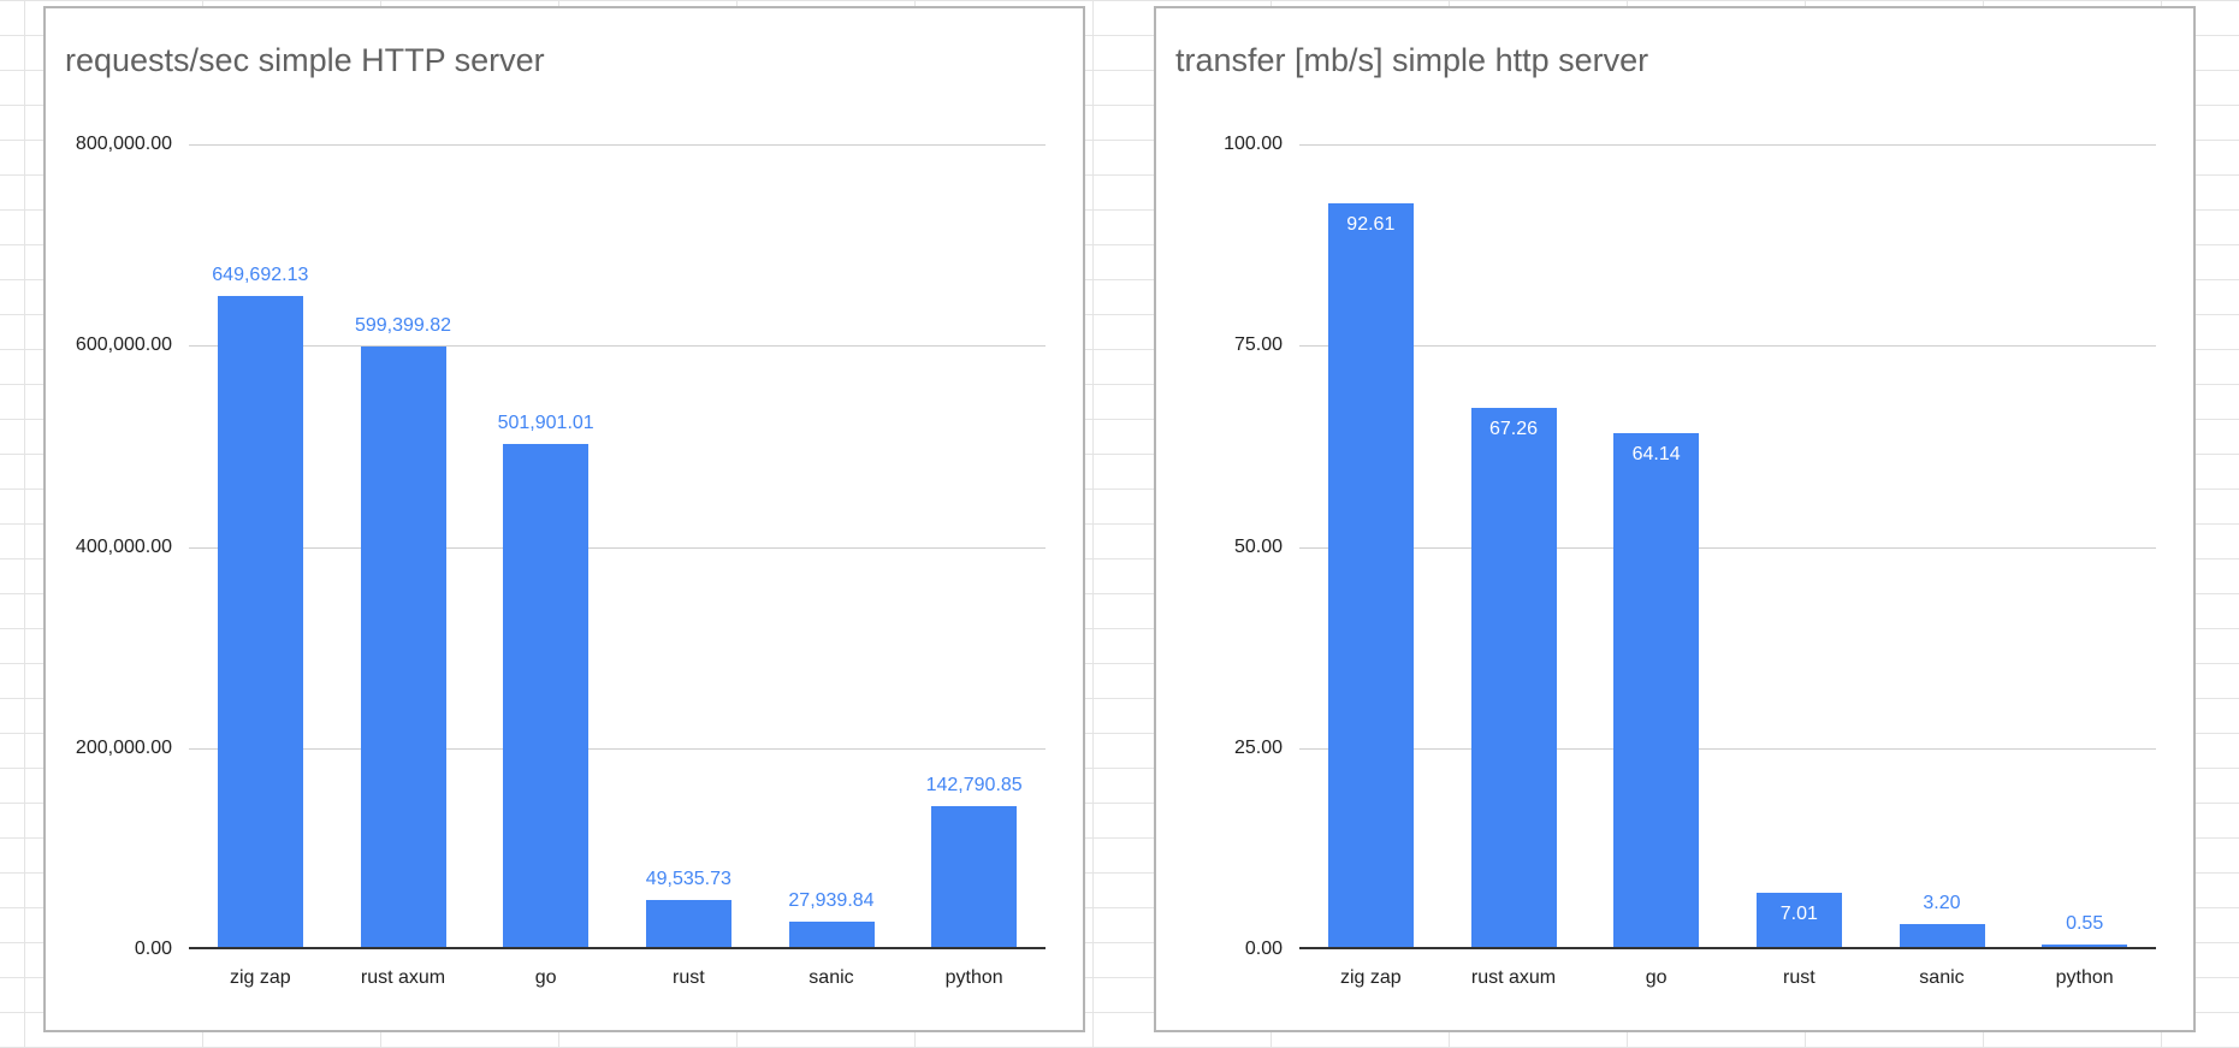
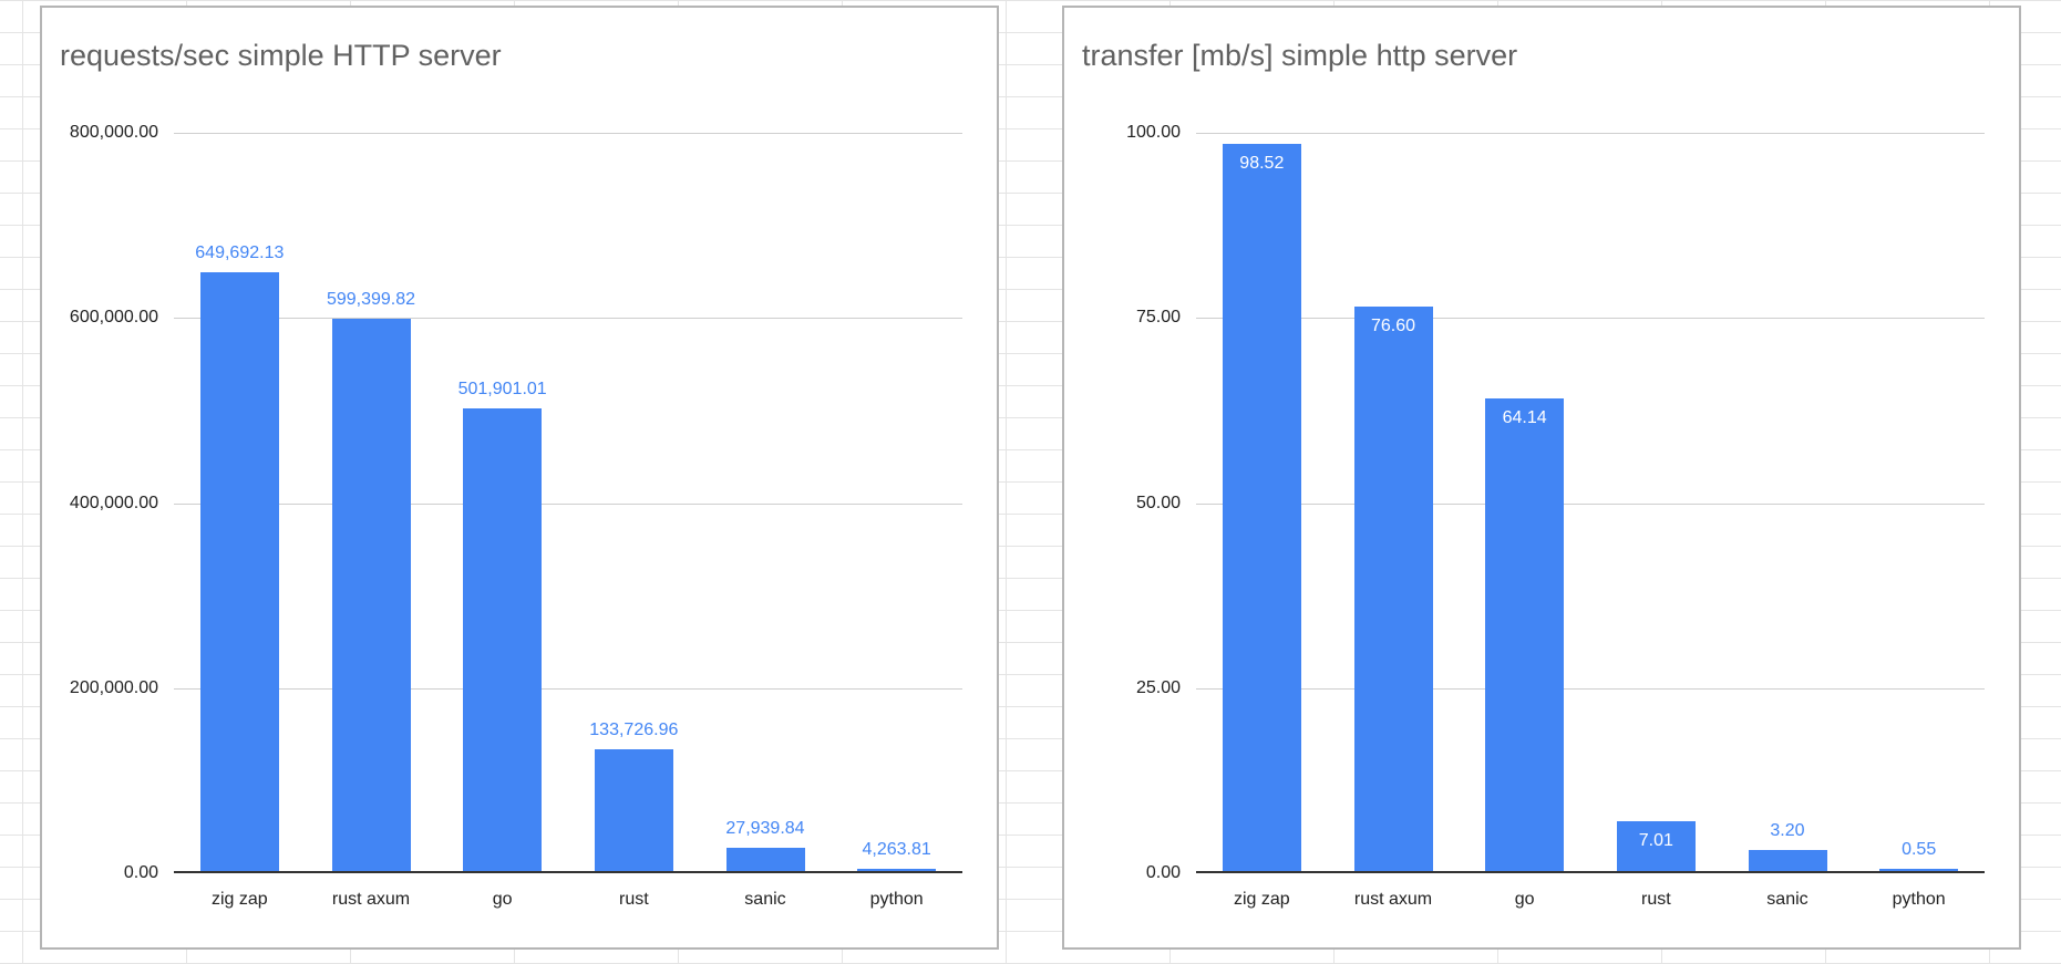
requests/sec simple HTTP server/rust: 49,535.73 -> 133,726.96
requests/sec simple HTTP server/python: 142,790.85 -> 4,263.81
transfer [mb/s] simple http server/zig zap: 92.61 -> 98.52
transfer [mb/s] simple http server/rust axum: 67.26 -> 76.60
